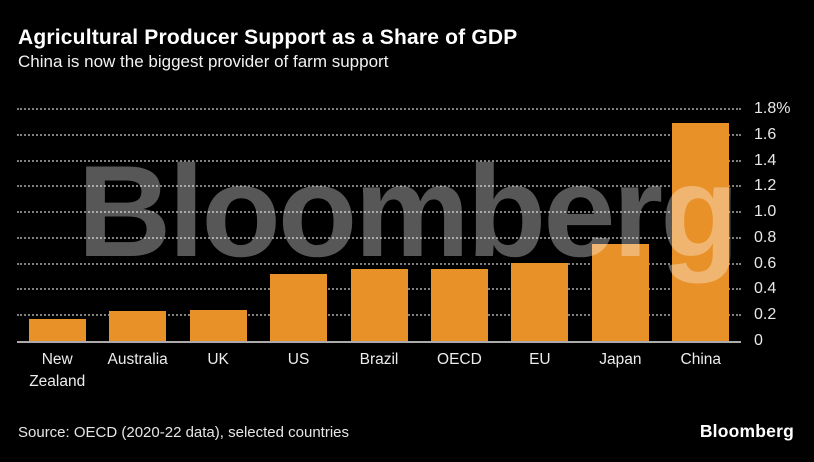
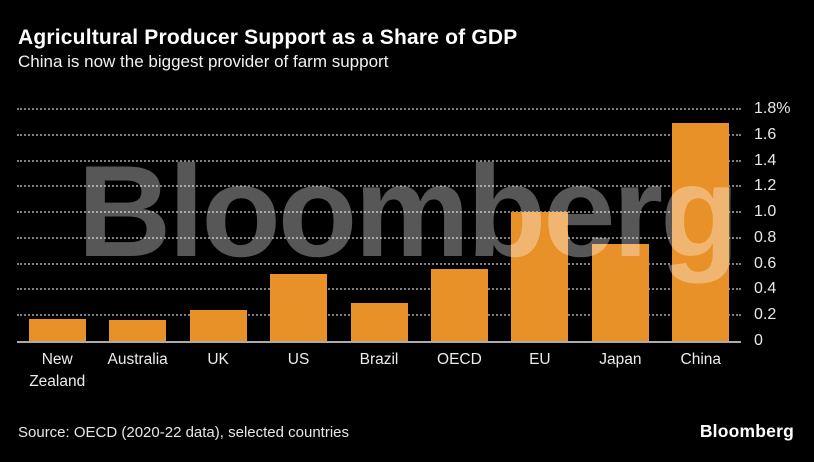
Australia: 0.24% -> 0.17%
Brazil: 0.57% -> 0.30%
EU: 0.61% -> 1.01%
